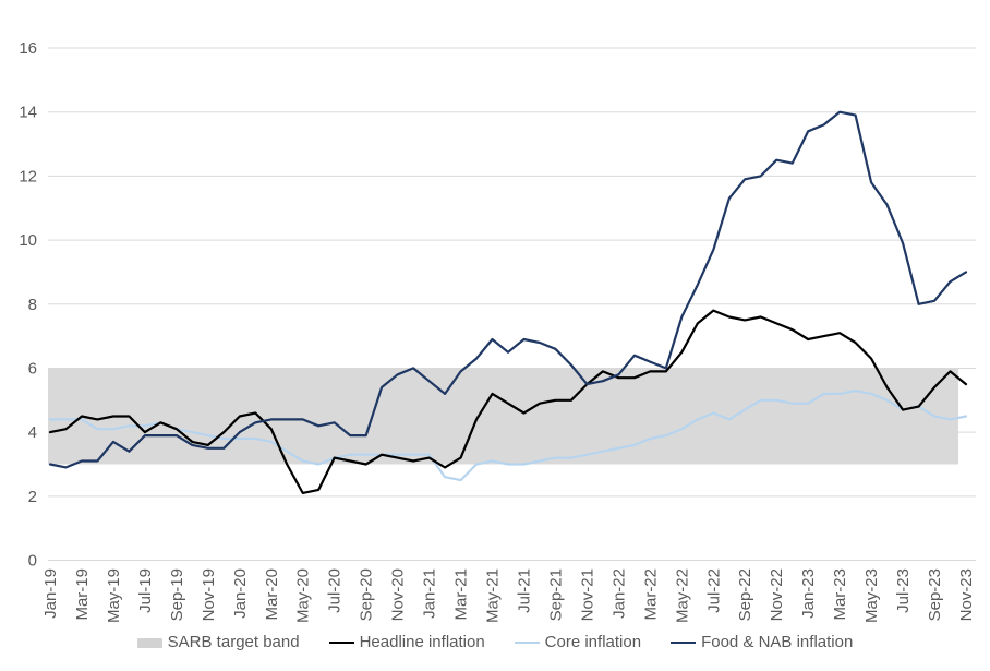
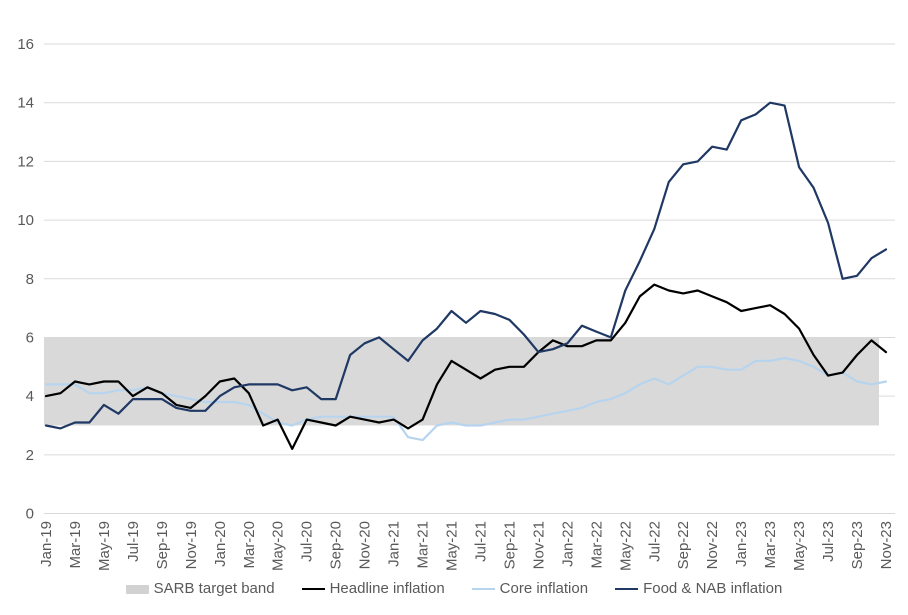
Headline inflation/May-20: 2.1 -> 3.2
